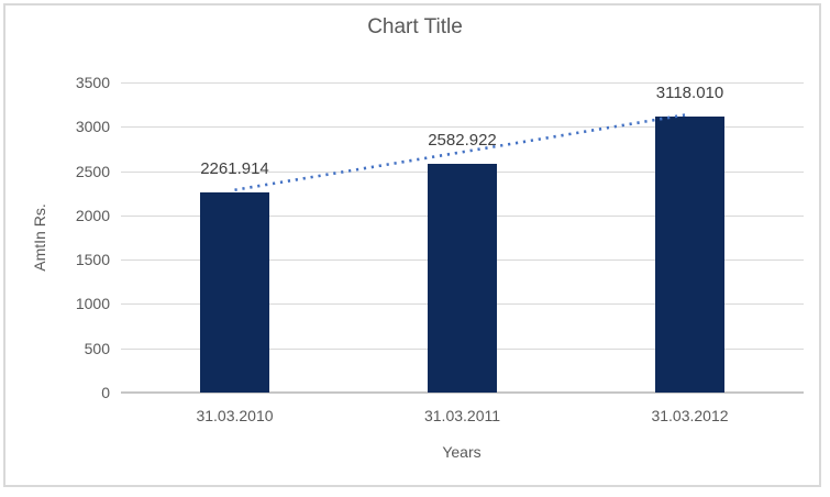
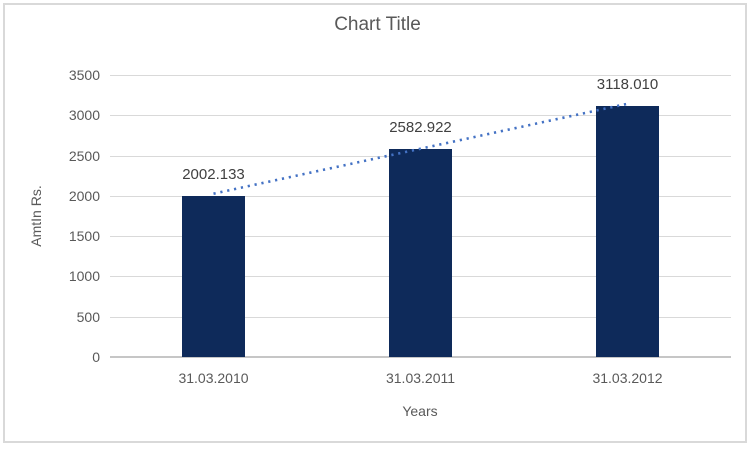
31.03.2010: 2261.914 -> 2002.133
